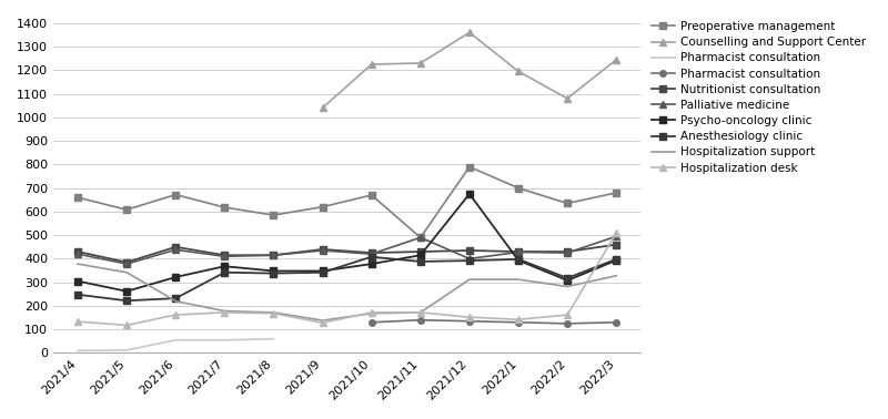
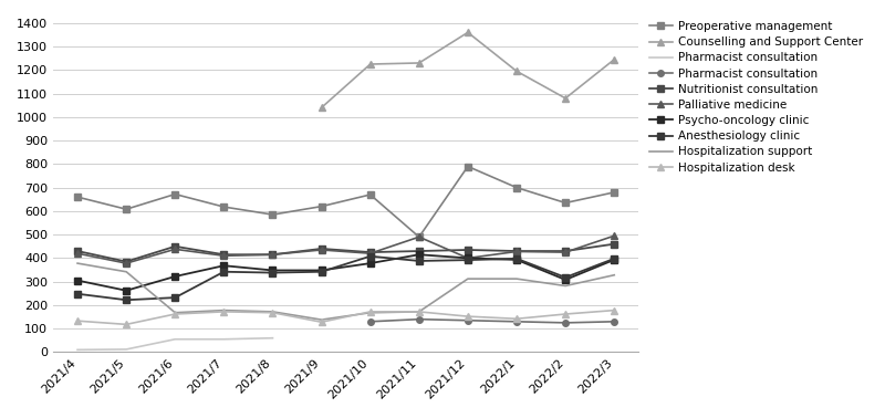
Hospitalization support/2021/6: 220 -> 168
Psycho-oncology clinic/2021/12: 675 -> 400
Hospitalization desk/2022/3: 510 -> 178
